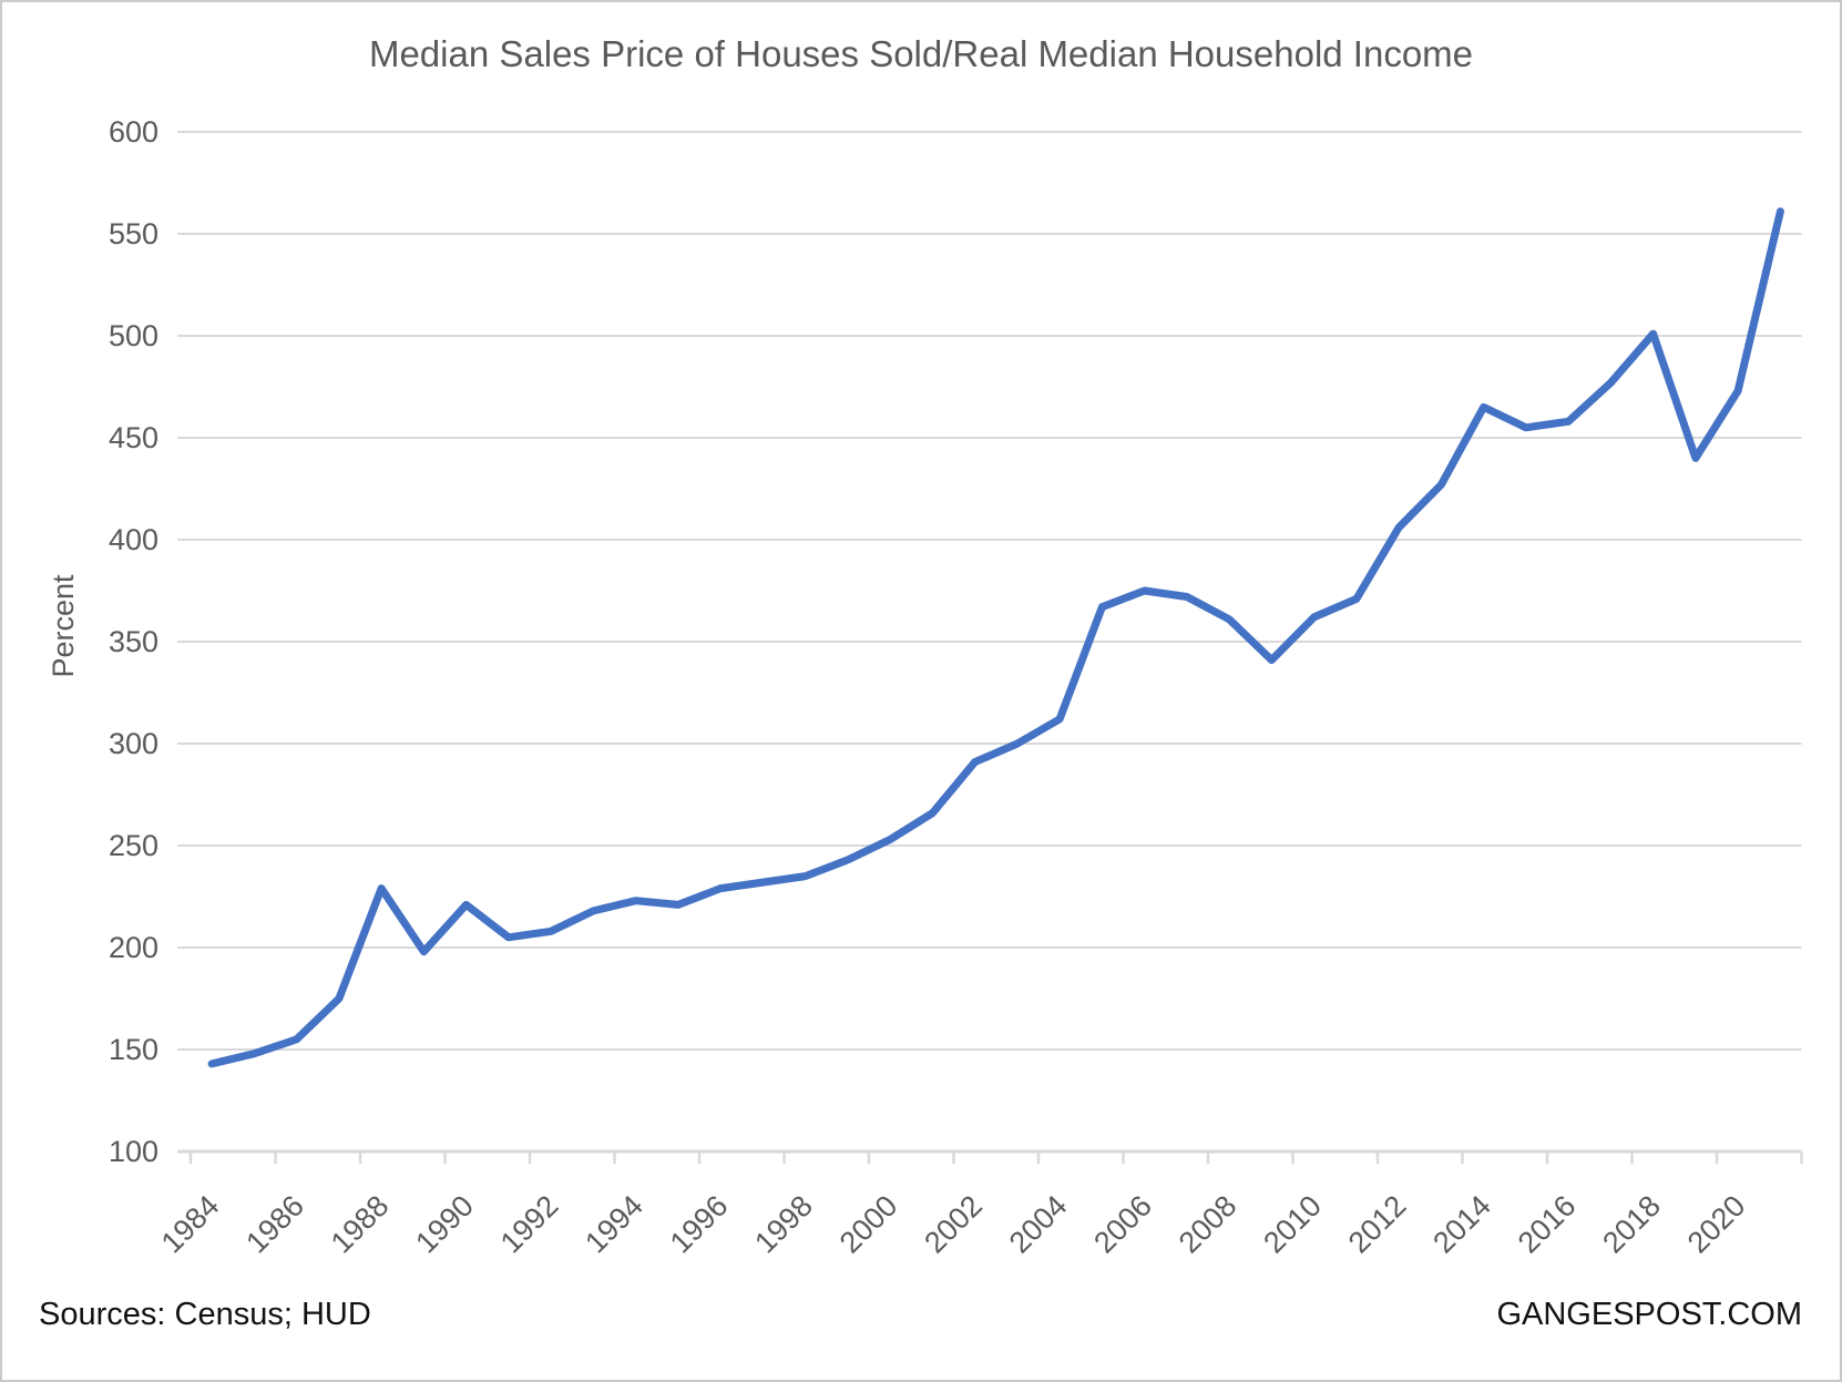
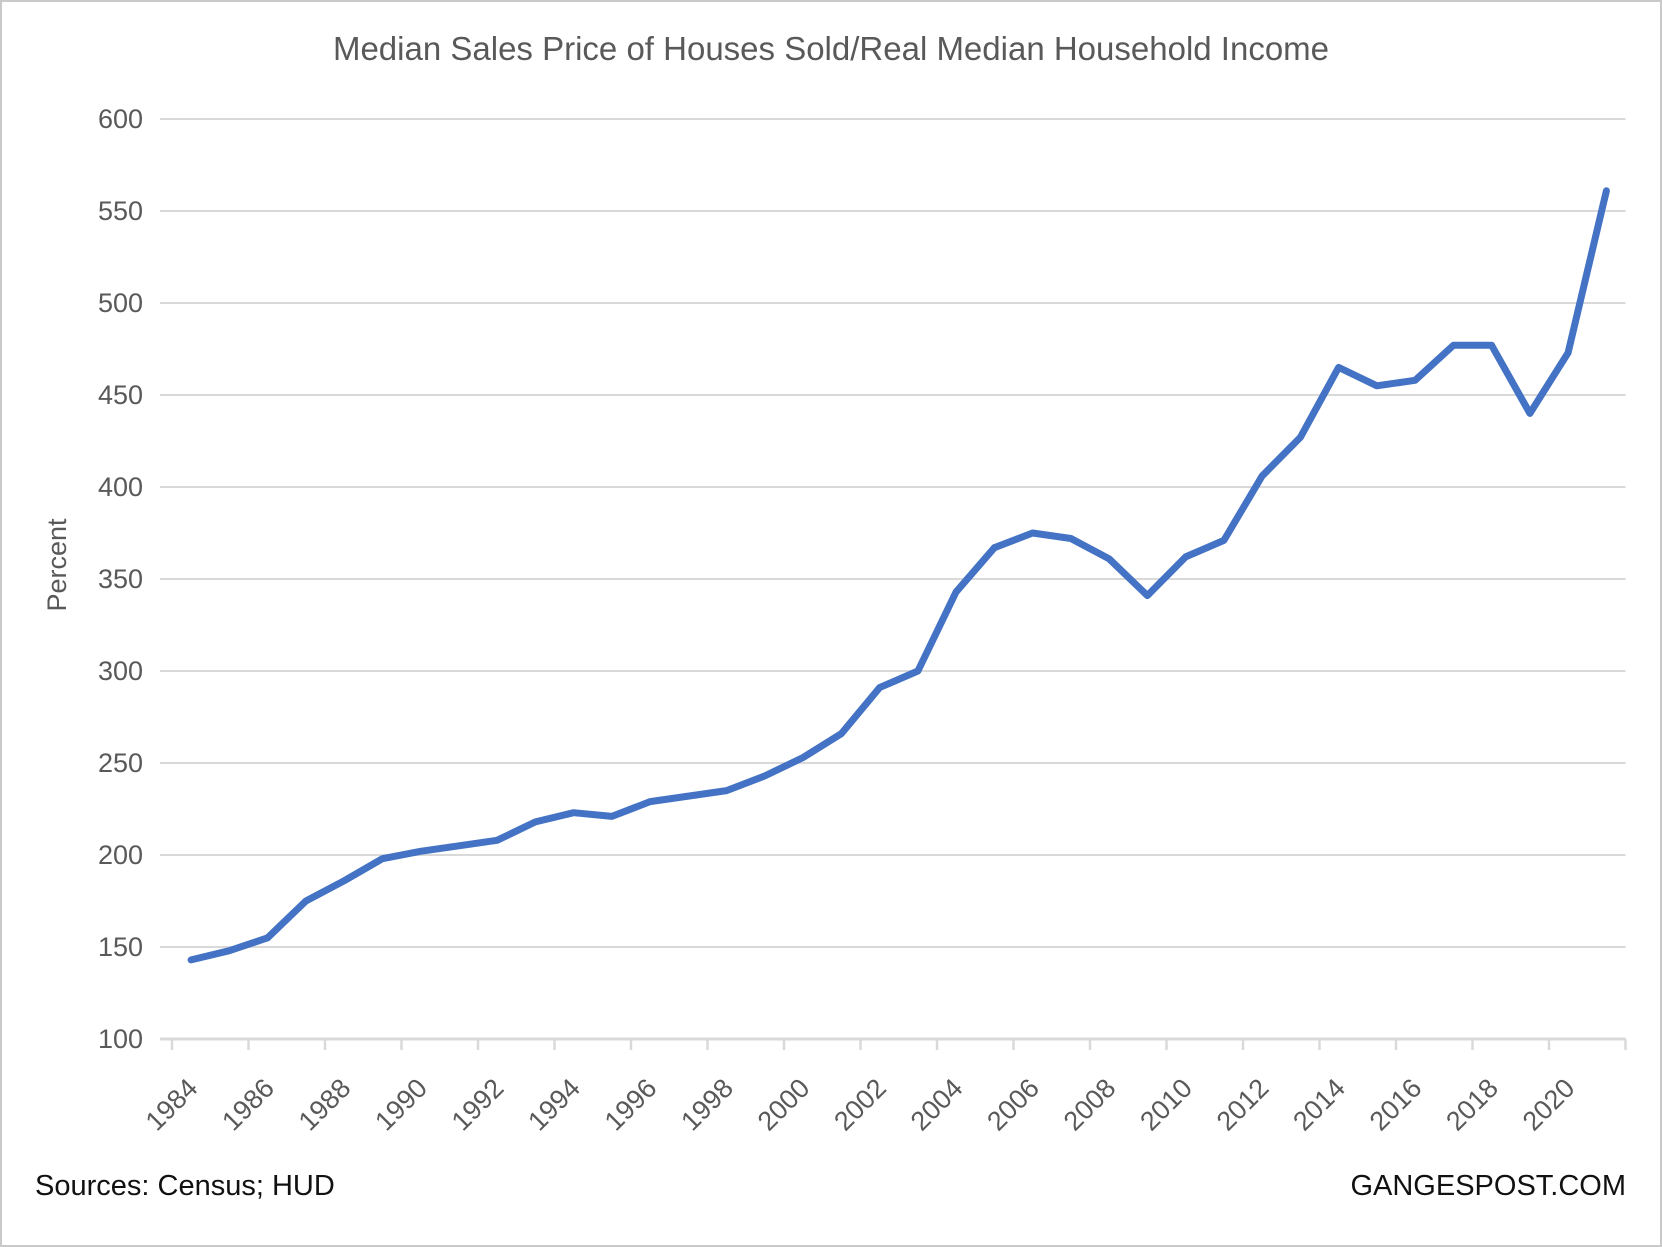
1988: 229 -> 186
1990: 221 -> 202
2004: 312 -> 343
2018: 501 -> 477
